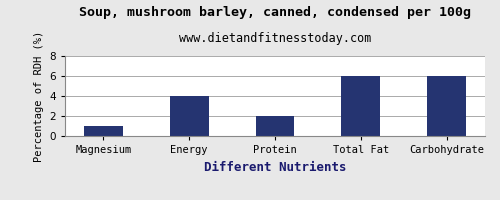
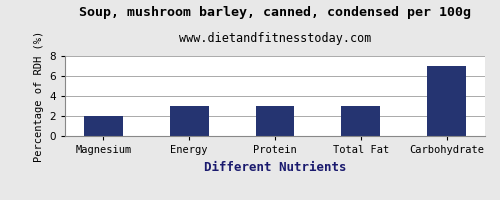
Magnesium: 1 -> 2
Energy: 4 -> 3
Protein: 2 -> 3
Total Fat: 6 -> 3
Carbohydrate: 6 -> 7
